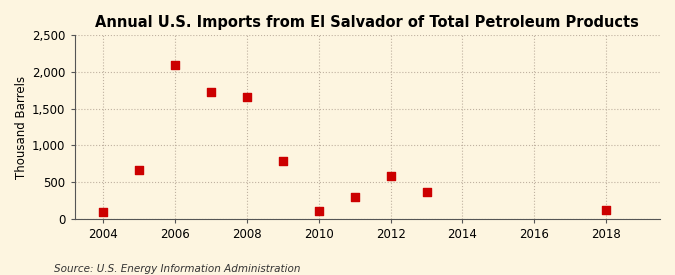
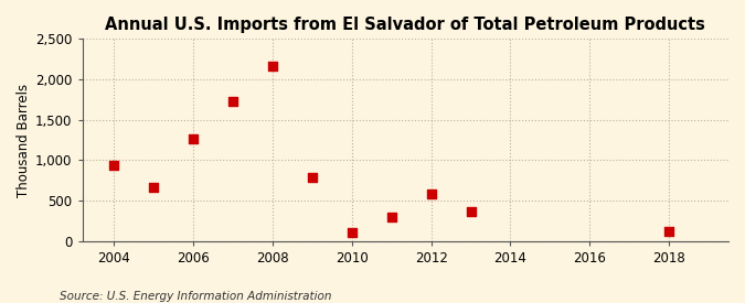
2004: 100 -> 940
2006: 2,100 -> 1,260
2008: 1,660 -> 2,160
